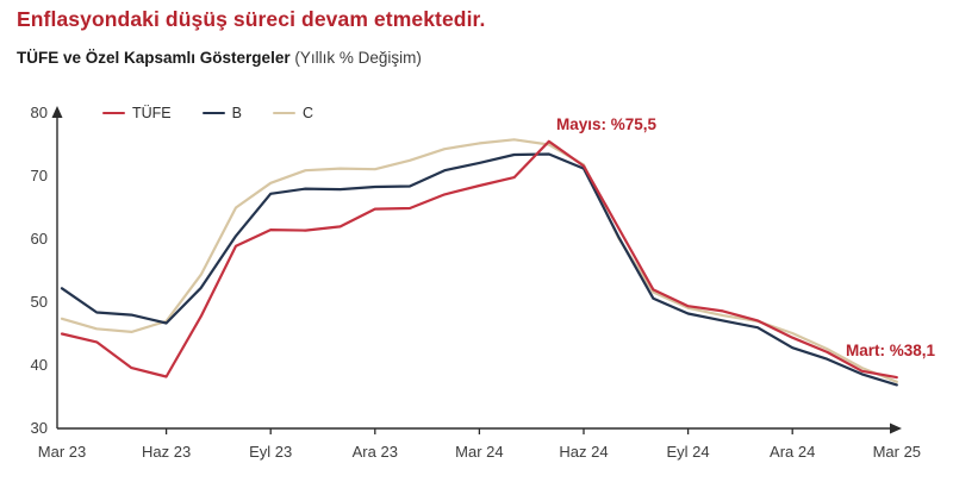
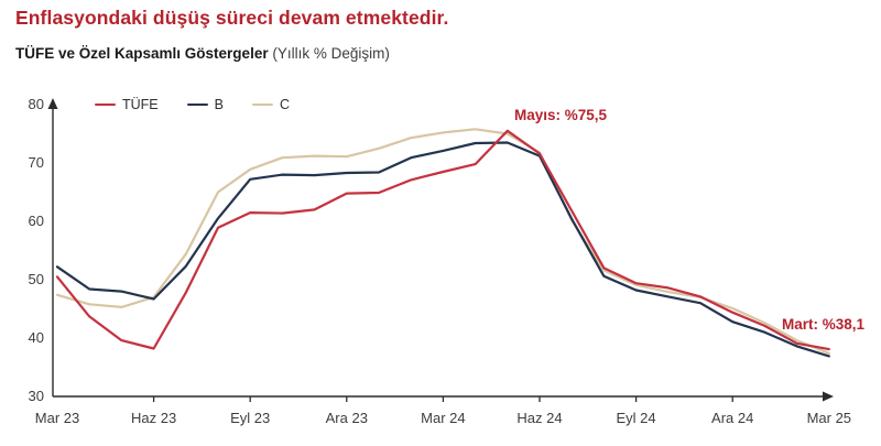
TÜFE/Mar 23: 45 -> 50
